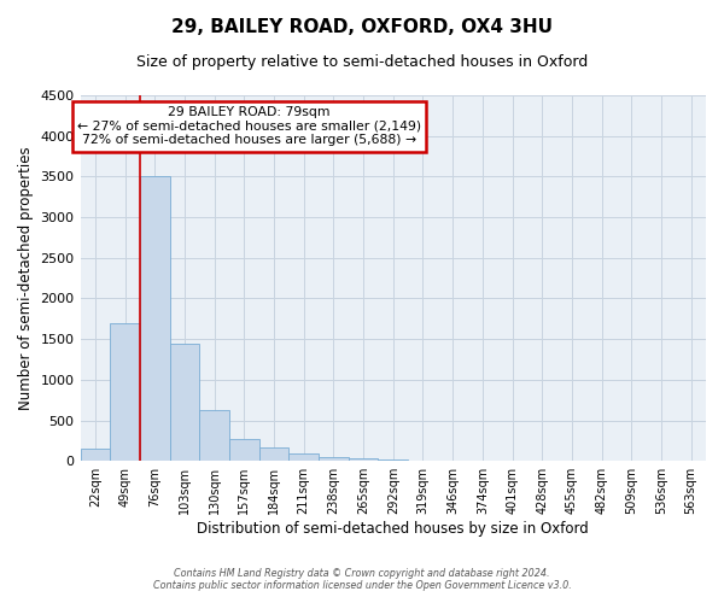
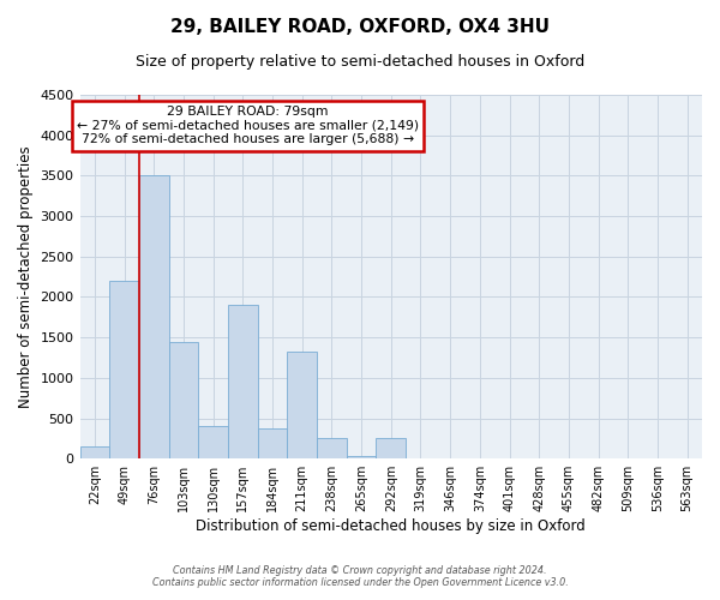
49sqm: 1700 -> 2200
130sqm: 620 -> 400
157sqm: 270 -> 1900
184sqm: 160 -> 380
211sqm: 90 -> 1320
238sqm: 60 -> 260
292sqm: 20 -> 260
